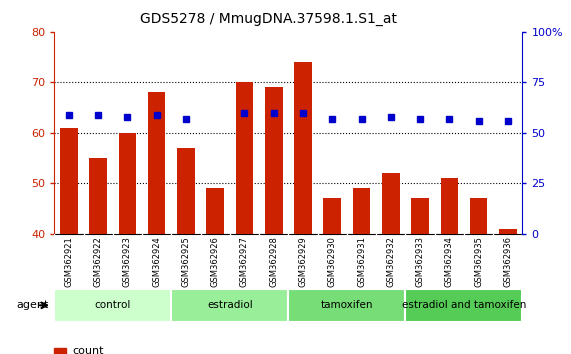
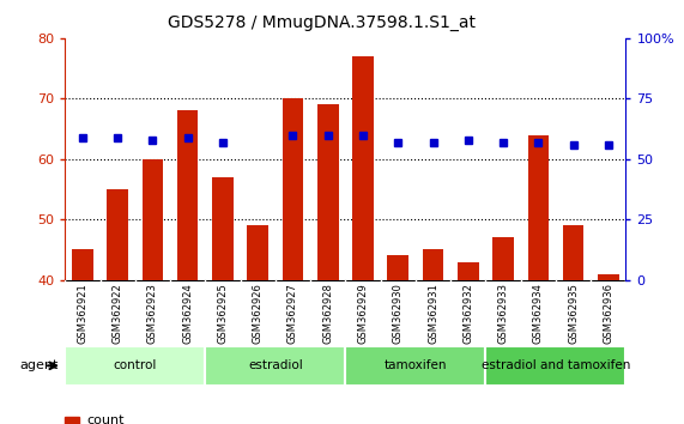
GSM362921: 61 -> 45
GSM362929: 74 -> 77
GSM362930: 47 -> 44
GSM362931: 49 -> 45
GSM362932: 52 -> 43
GSM362934: 51 -> 64
GSM362935: 47 -> 49
